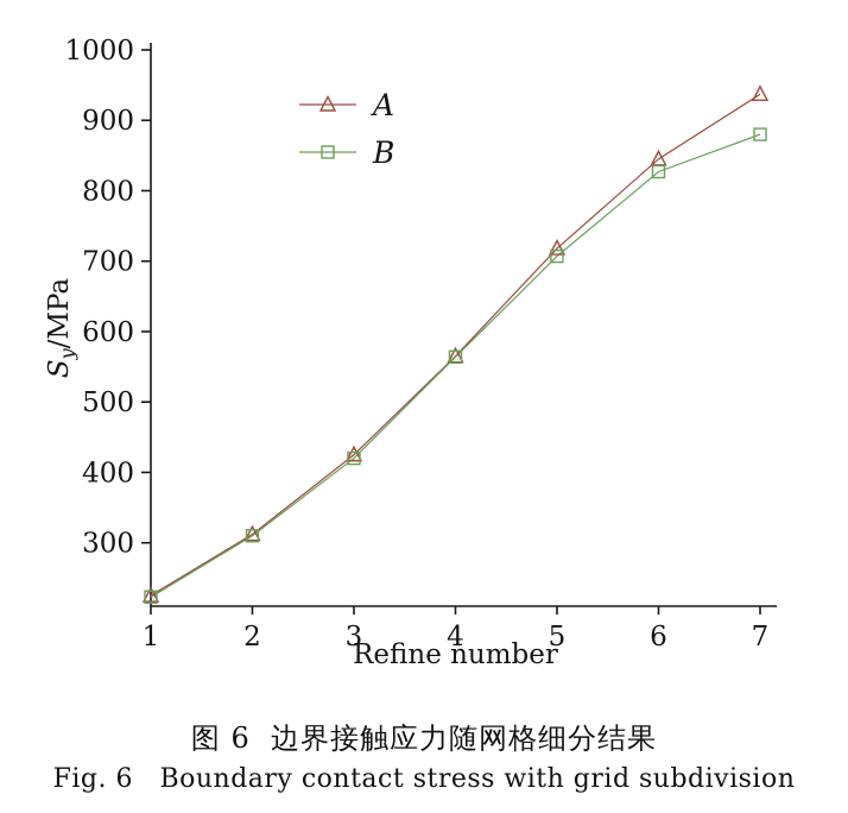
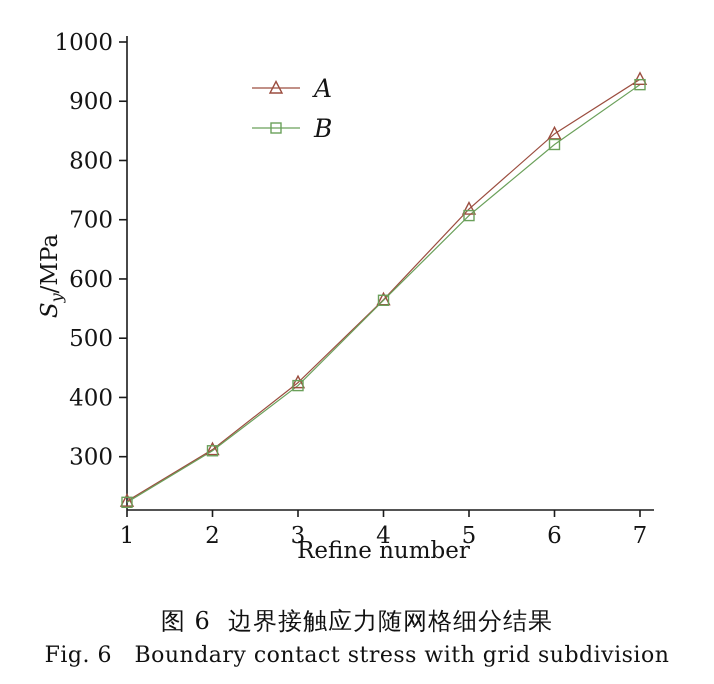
B/7: 880 -> 930
